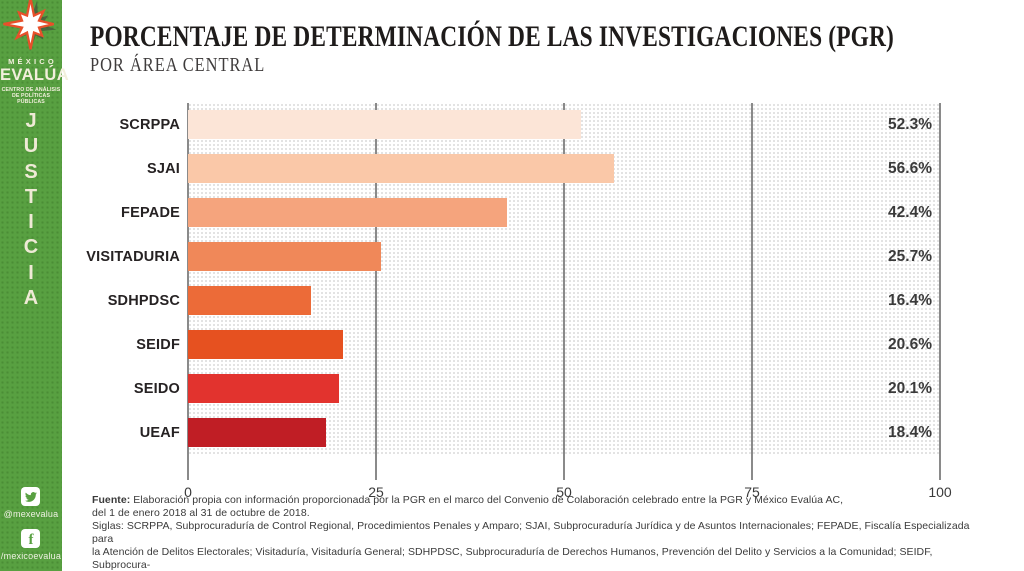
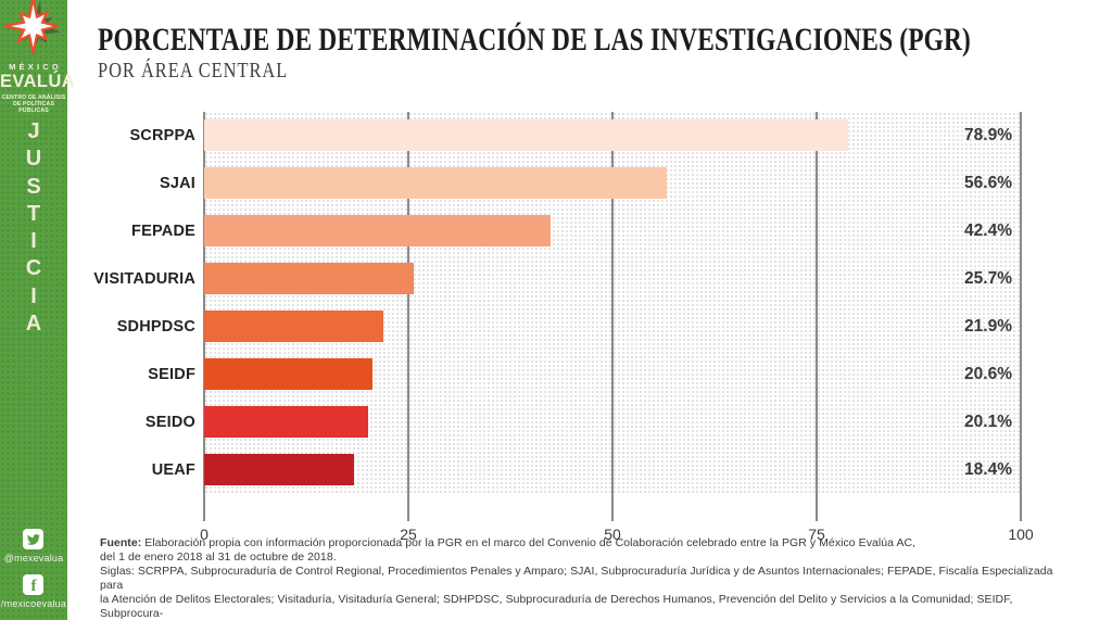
SCRPPA: 52.3% -> 78.9%
SDHPDSC: 16.4% -> 21.9%
